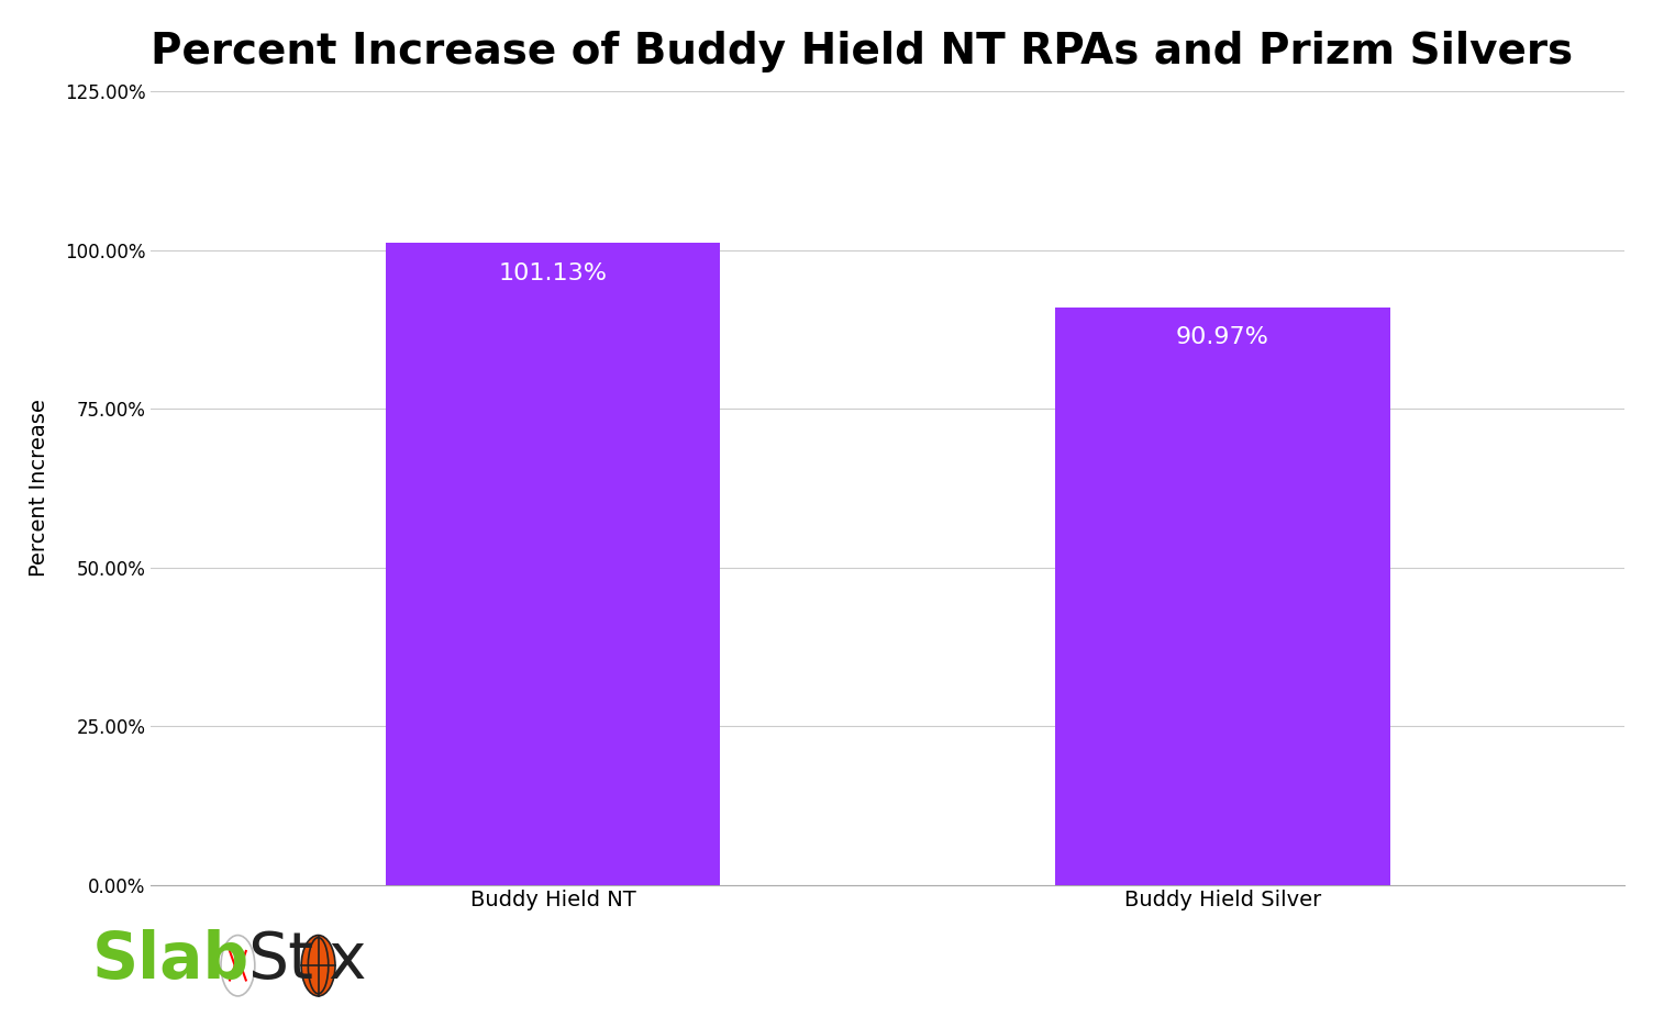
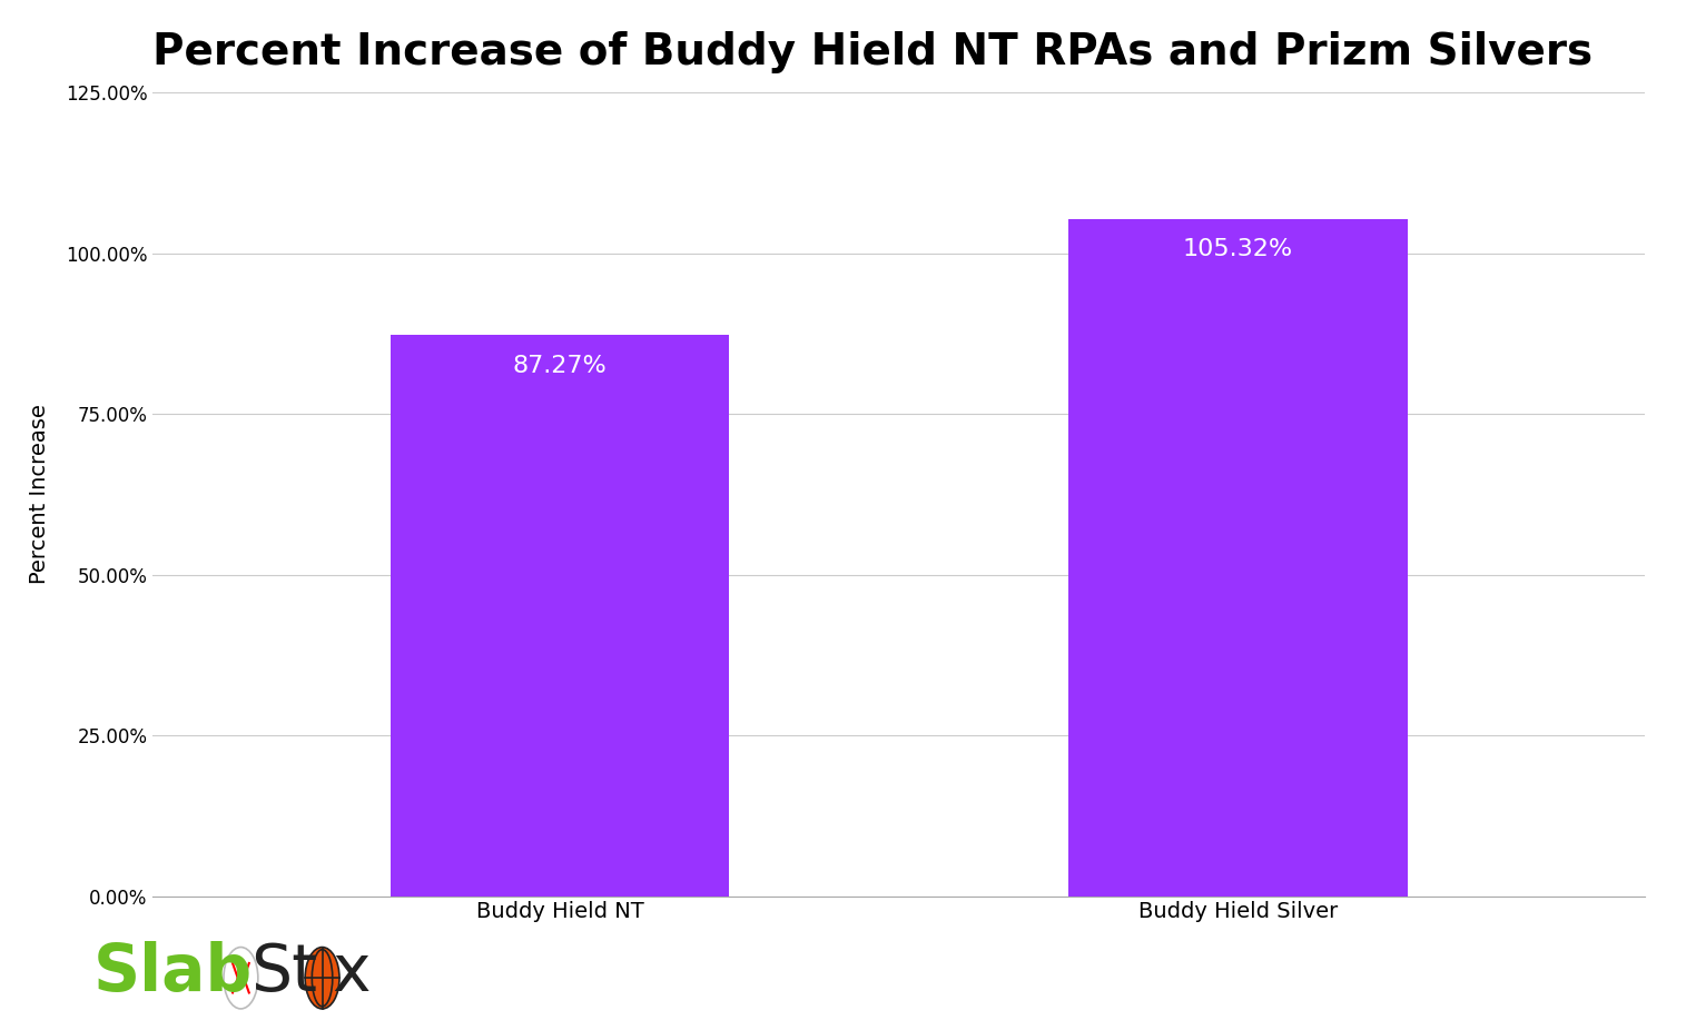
Buddy Hield NT: 101.13% -> 87.27%
Buddy Hield Silver: 90.97% -> 105.32%
